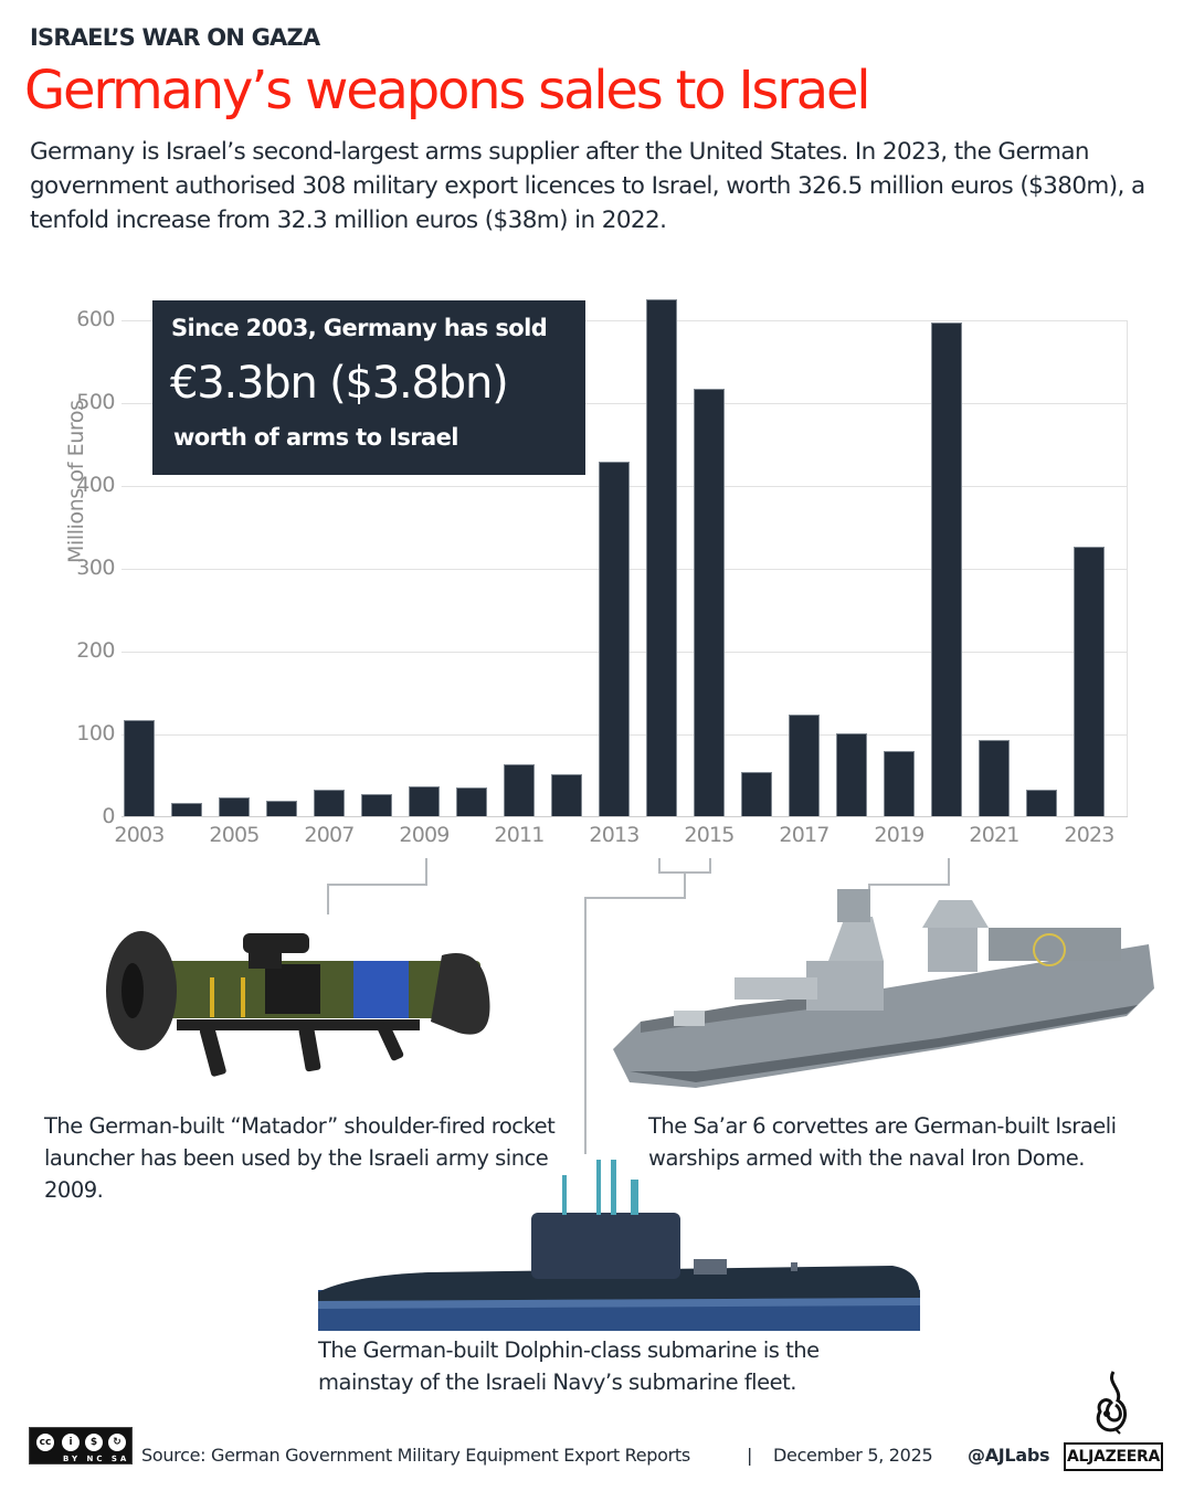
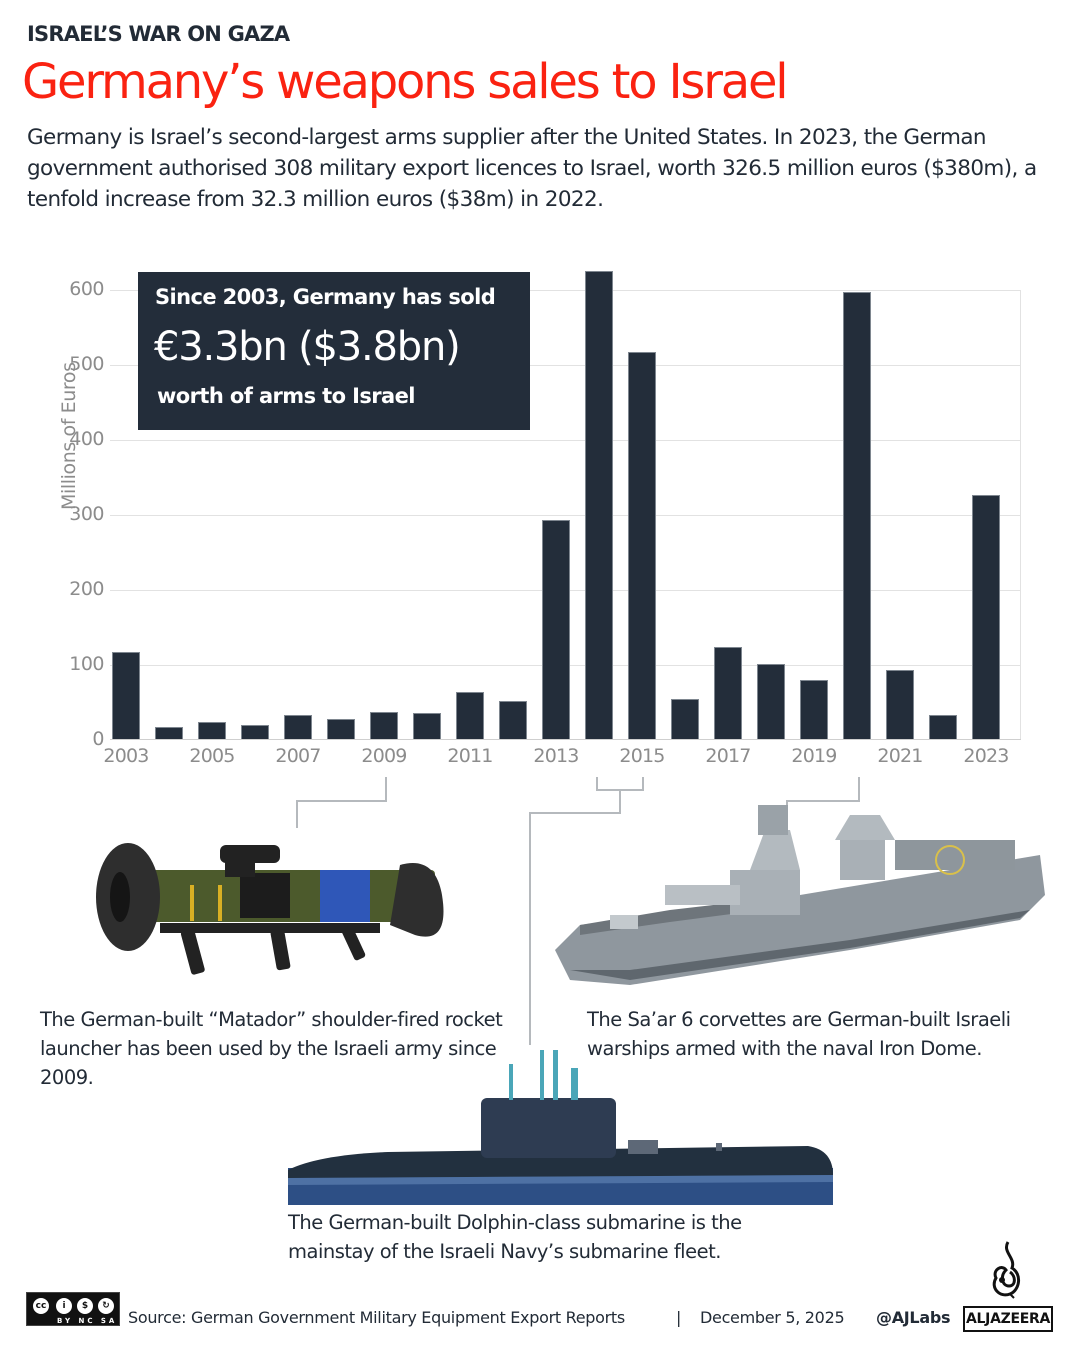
2013: 430 -> 290
